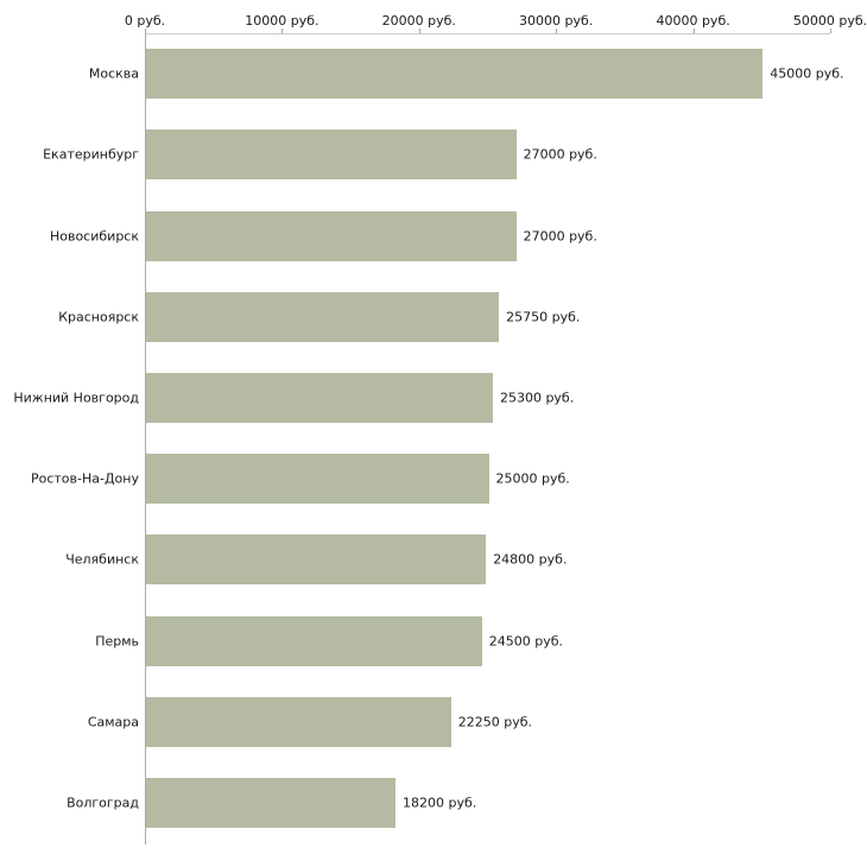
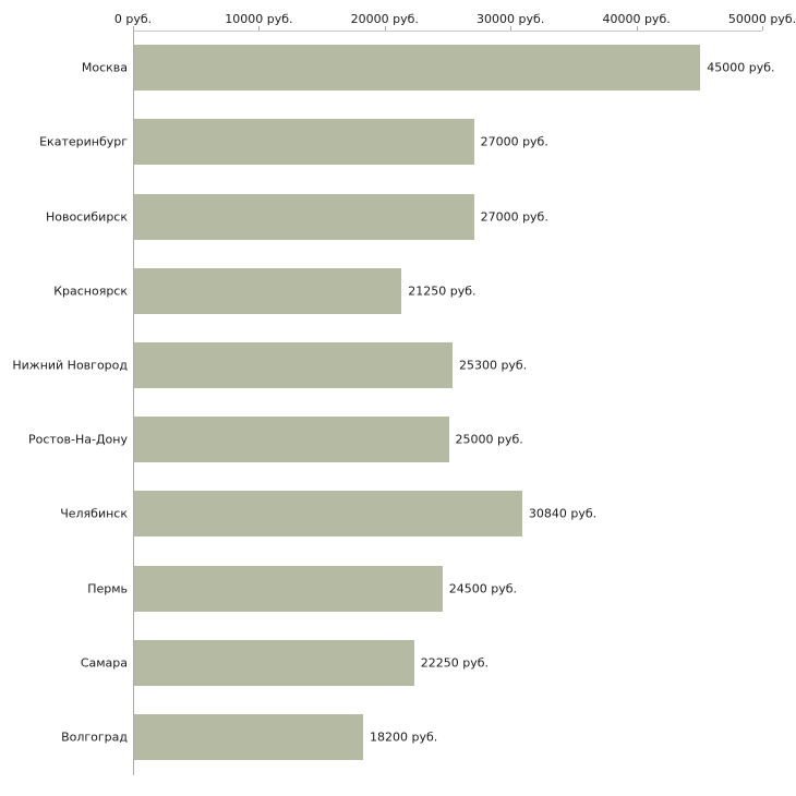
Красноярск: 25750 -> 21250
Челябинск: 24800 -> 30840
